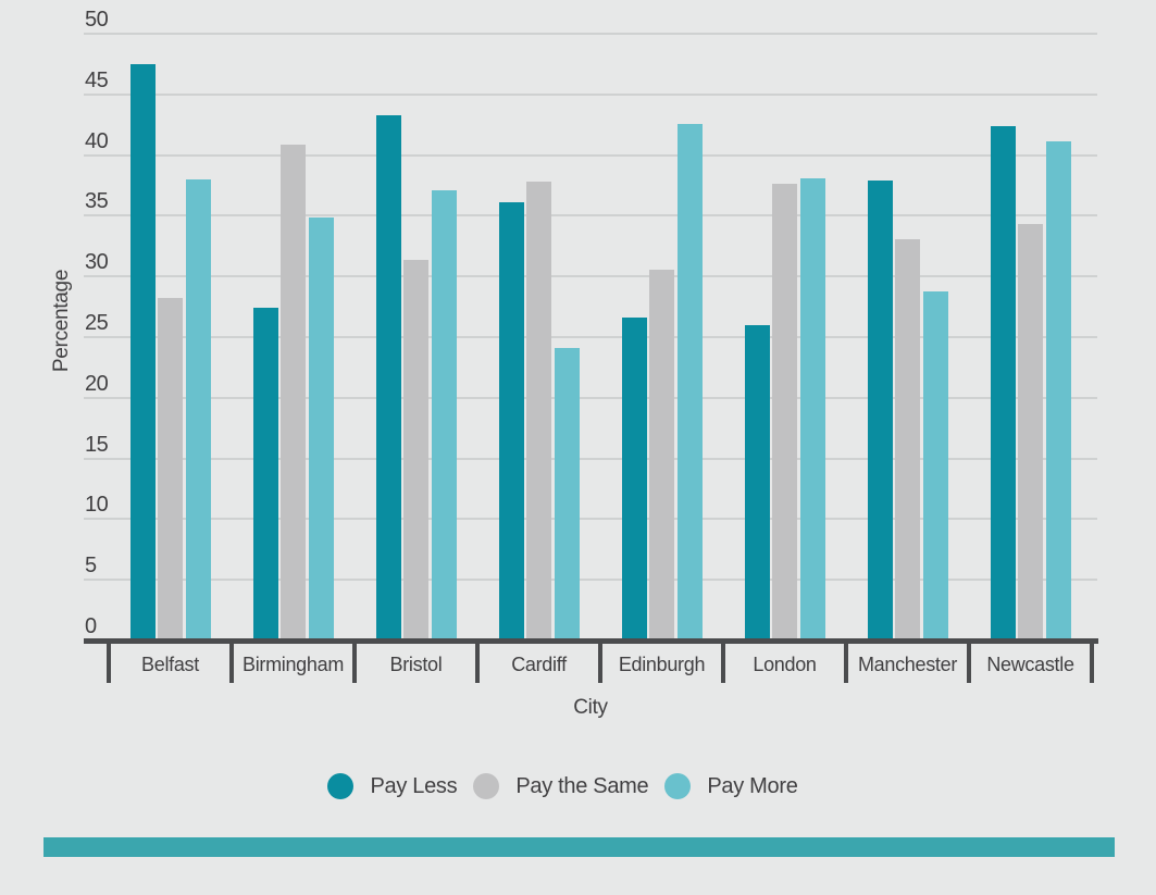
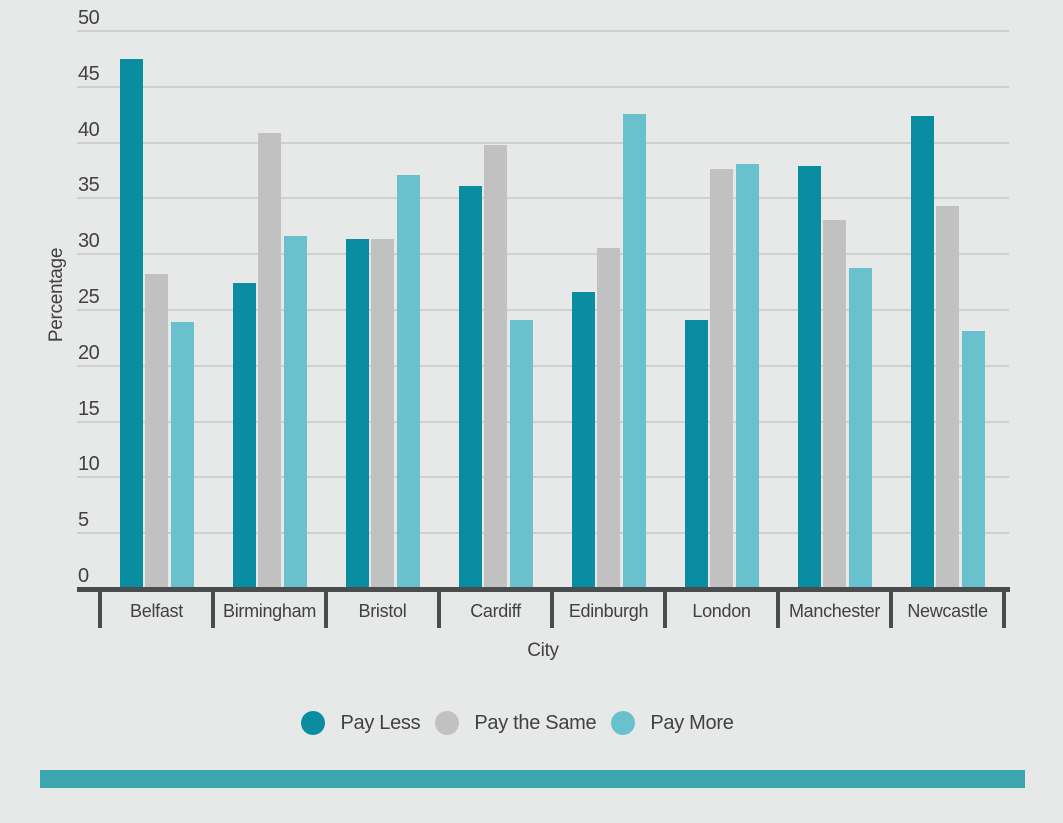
Pay More/Belfast: 38.0 -> 23.9
Pay More/Birmingham: 34.9 -> 31.6
Pay Less/Bristol: 43.3 -> 31.4
Pay the Same/Cardiff: 37.8 -> 39.8
Pay Less/London: 26.0 -> 24.1
Pay More/Newcastle: 41.1 -> 23.1
